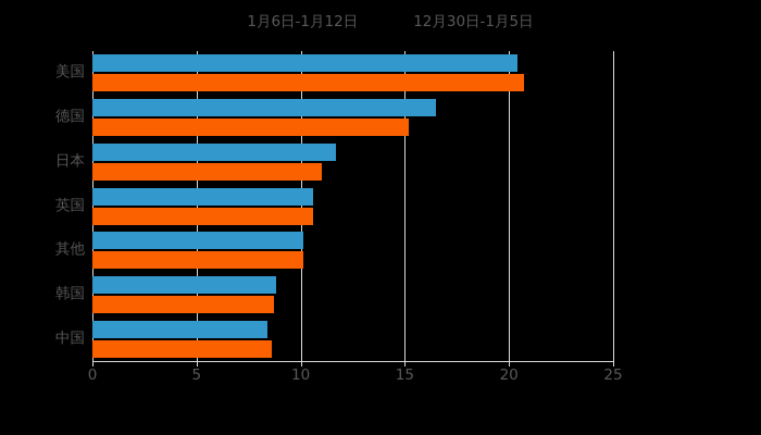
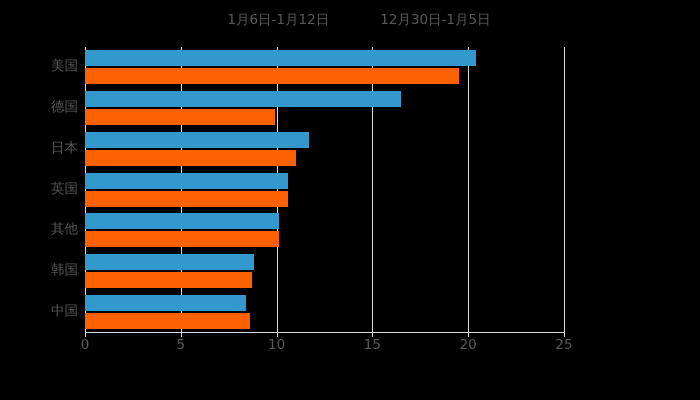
12月30日-1月5日/美国: 20.7 -> 19.5
12月30日-1月5日/德国: 15.2 -> 9.9
